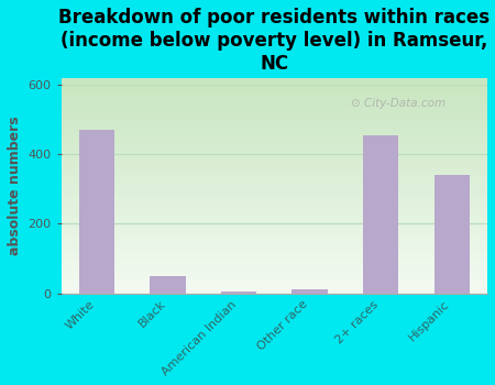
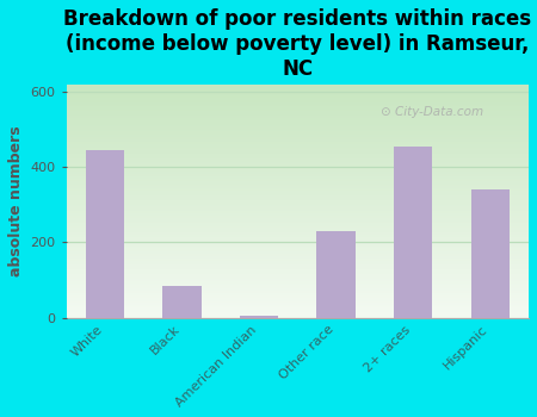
White: 470 -> 445
Black: 50 -> 85
Other race: 12 -> 230
